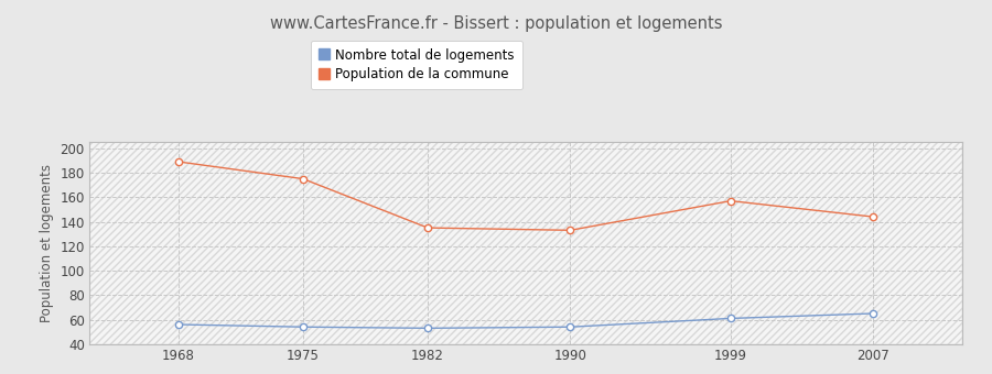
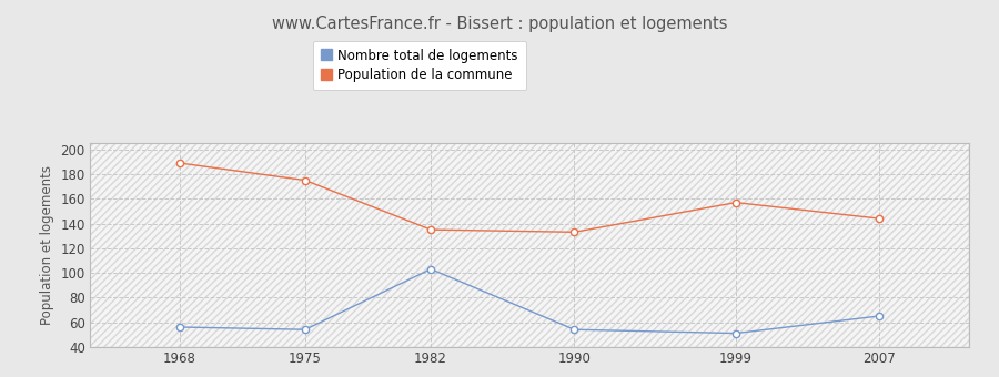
Nombre total de logements/1982: 53 -> 103
Nombre total de logements/1999: 61 -> 51
